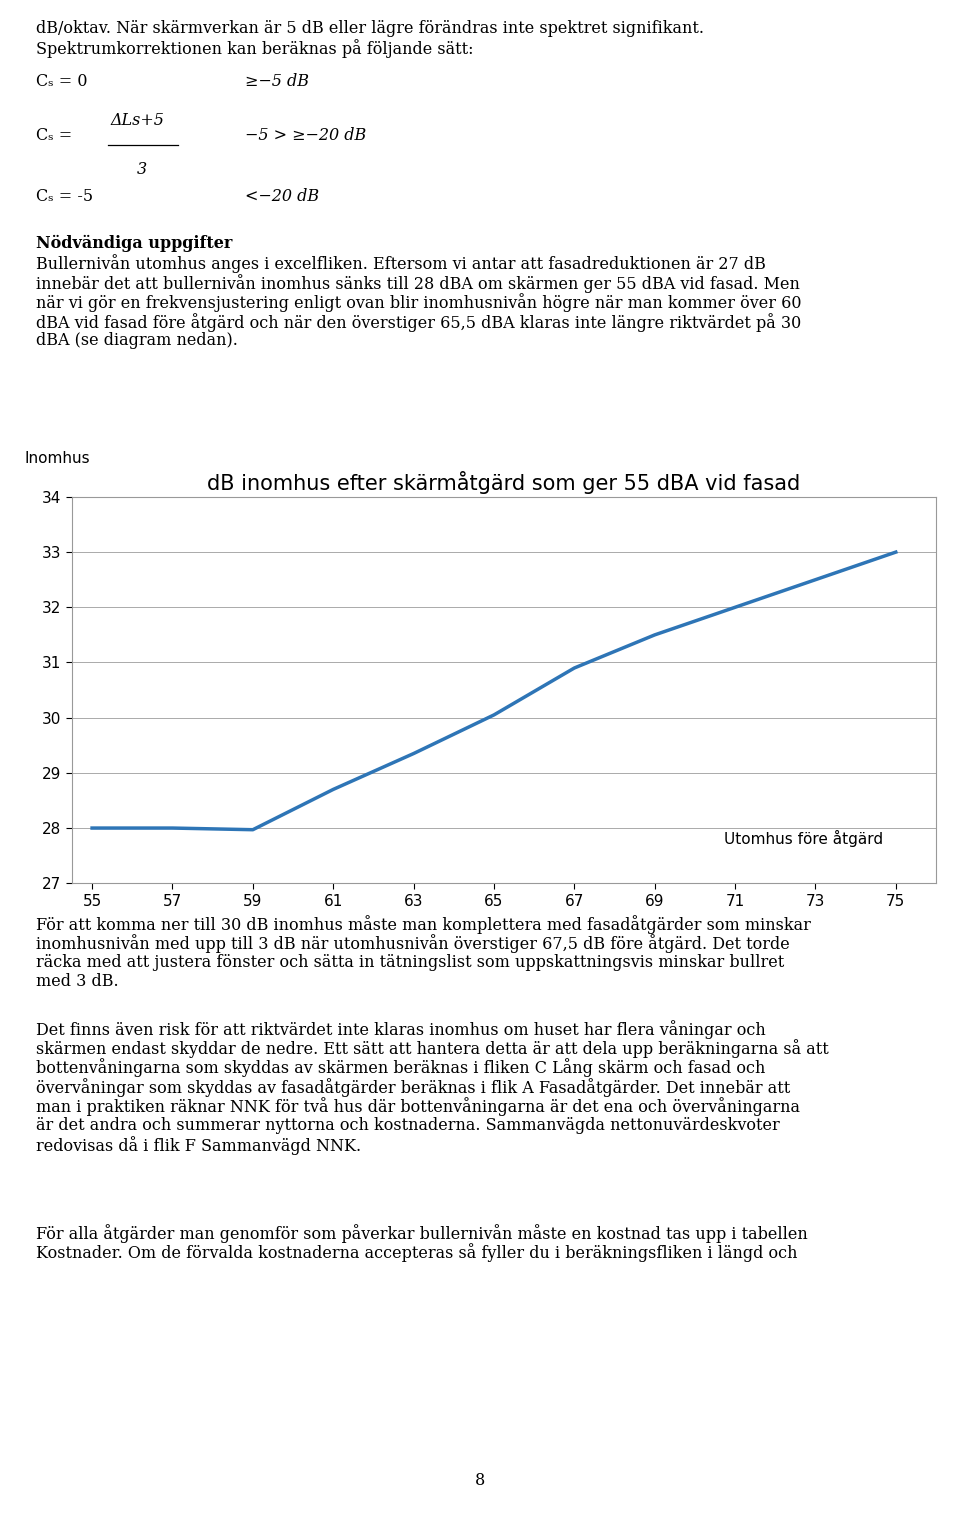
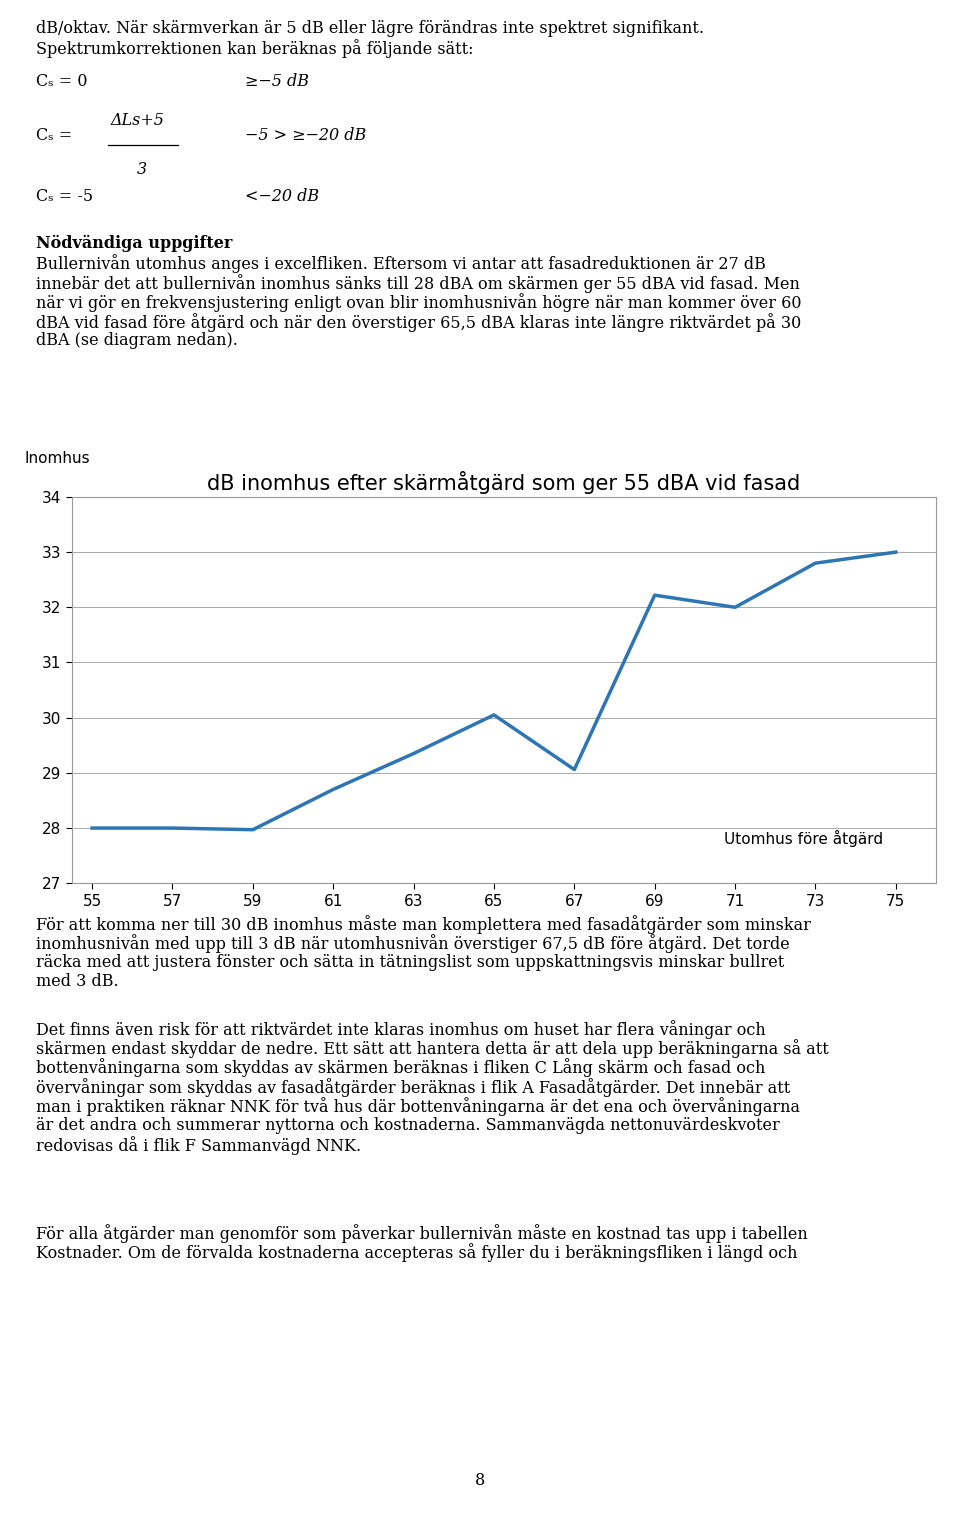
67: 30.90 -> 29.06
69: 31.50 -> 32.22
73: 32.50 -> 32.80
